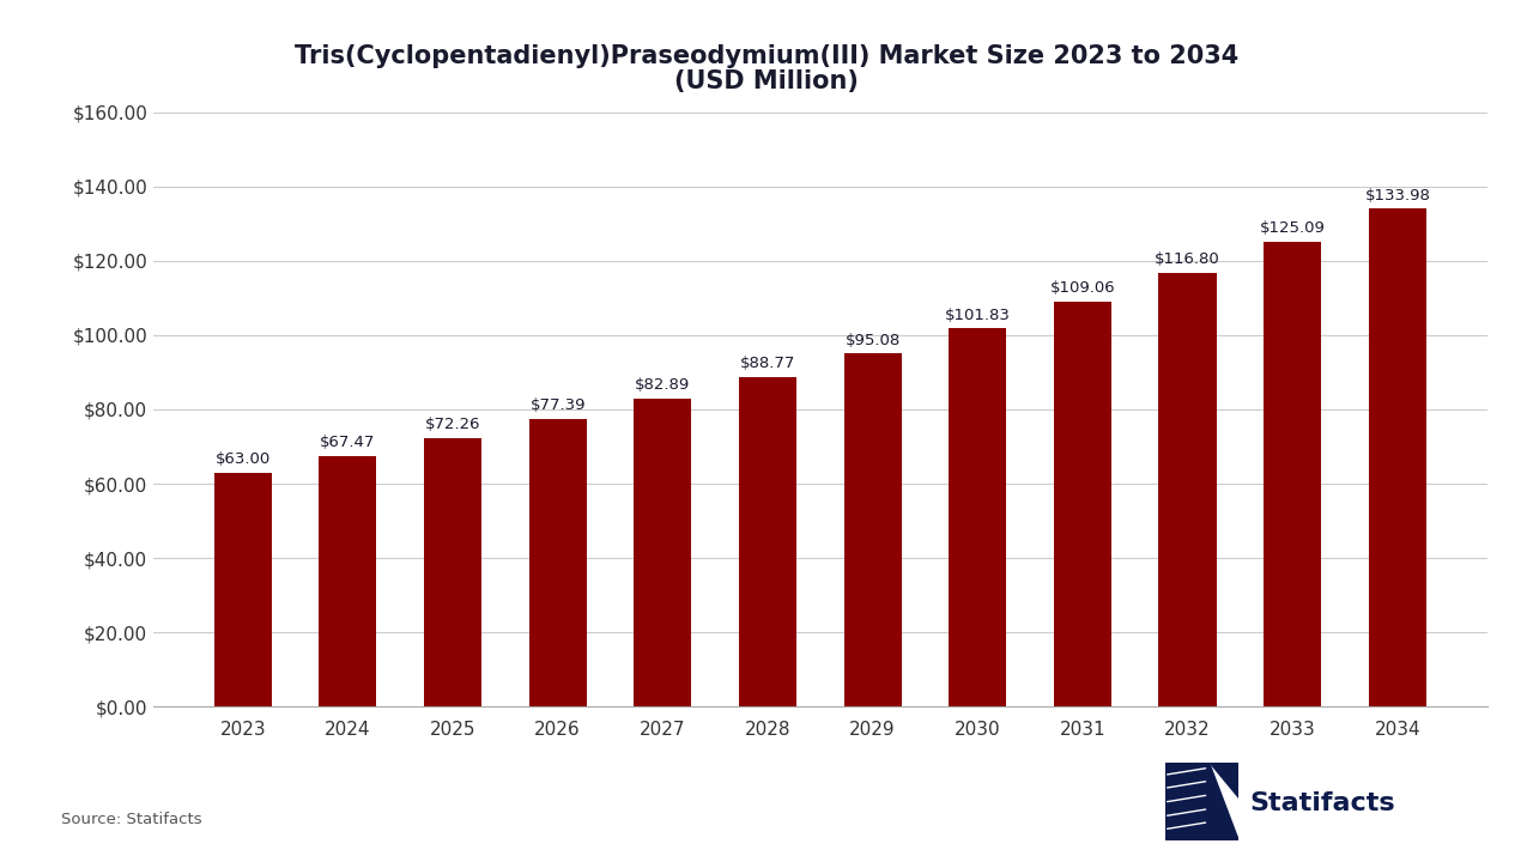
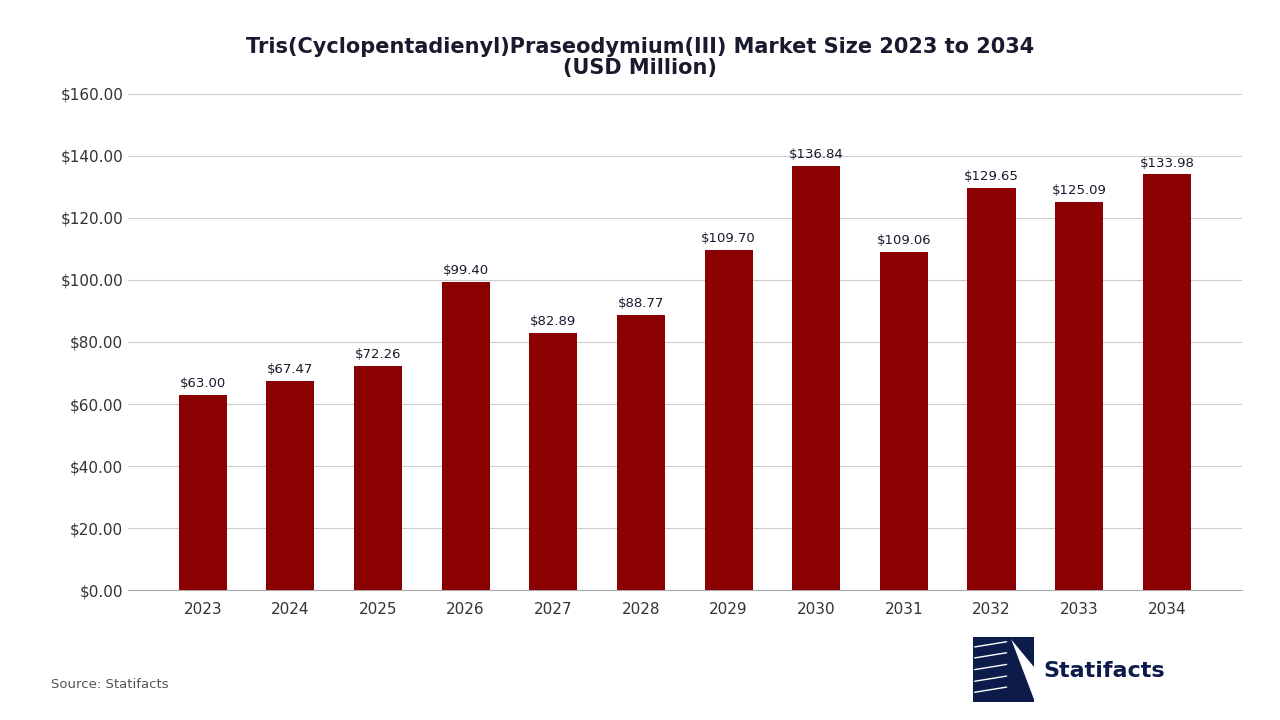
2026: $77.39 -> $99.40
2029: $95.08 -> $109.70
2030: $101.83 -> $136.84
2032: $116.80 -> $129.65
